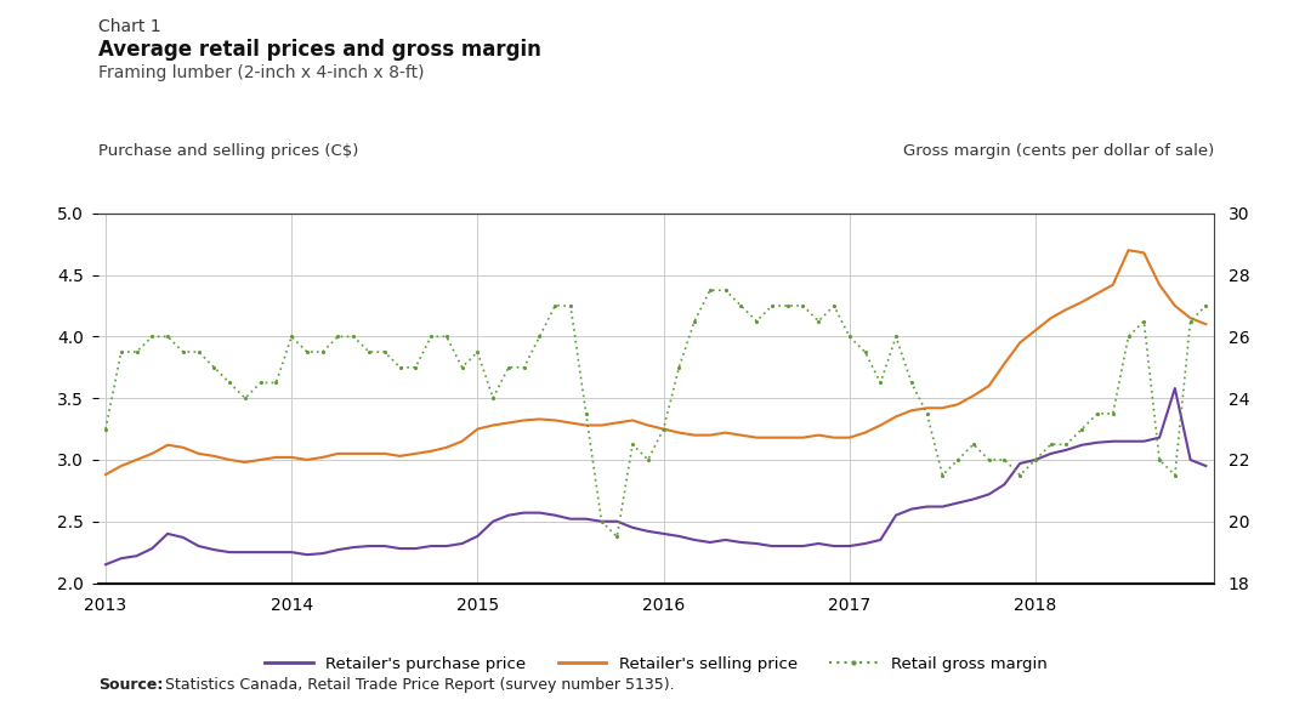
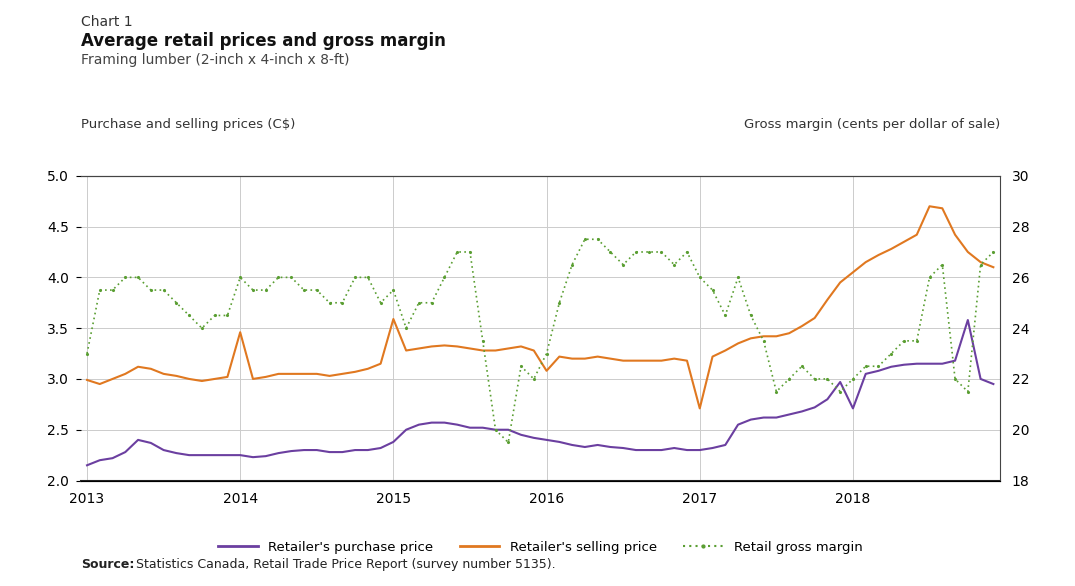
Retailer's selling price/2013: 2.88 -> 2.99
Retailer's selling price/2014: 3.02 -> 3.46
Retailer's selling price/2015: 3.25 -> 3.59
Retailer's selling price/2016: 3.25 -> 3.08
Retailer's selling price/2017: 3.18 -> 2.71
Retailer's purchase price/2018: 3.00 -> 2.71
